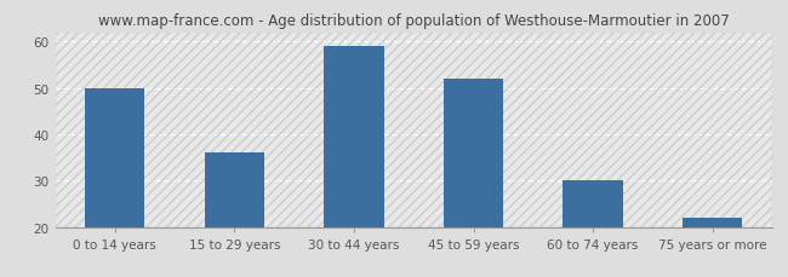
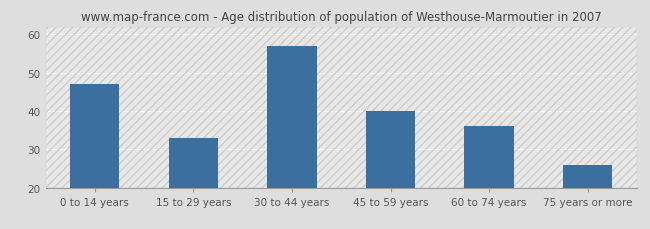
0 to 14 years: 50 -> 47
15 to 29 years: 36 -> 33
30 to 44 years: 59 -> 57
45 to 59 years: 52 -> 40
60 to 74 years: 30 -> 36
75 years or more: 22 -> 26
